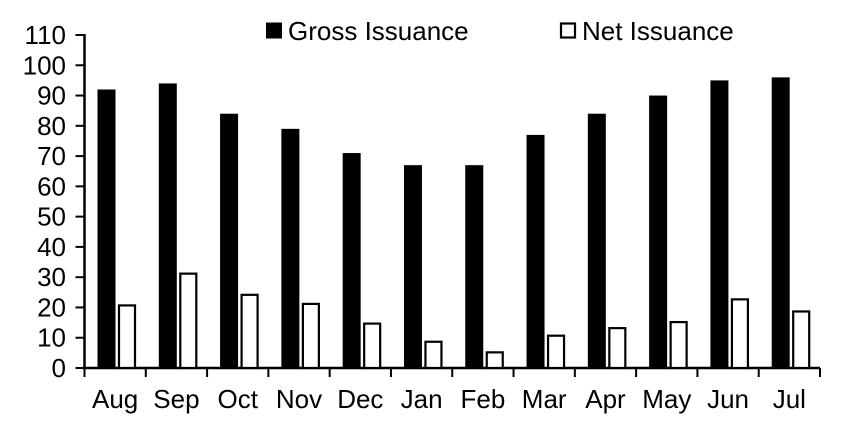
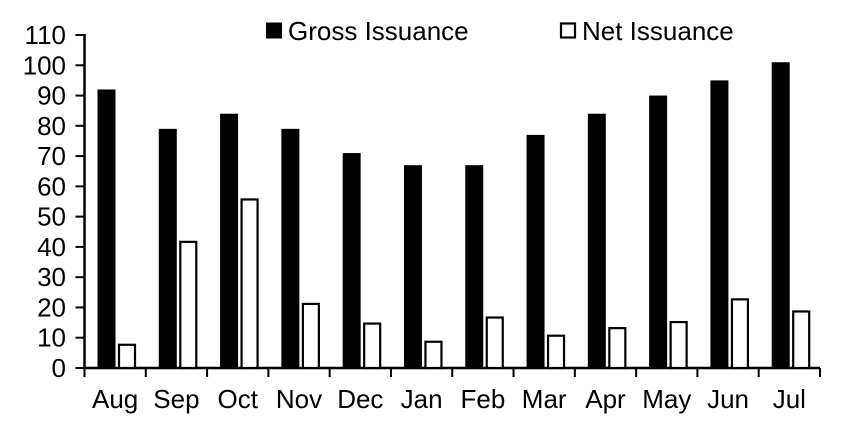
Net Issuance/Aug: 21 -> 8
Gross Issuance/Sep: 94 -> 79
Net Issuance/Sep: 32 -> 42
Net Issuance/Oct: 24 -> 56
Net Issuance/Feb: 6 -> 17
Gross Issuance/Jul: 96 -> 101
